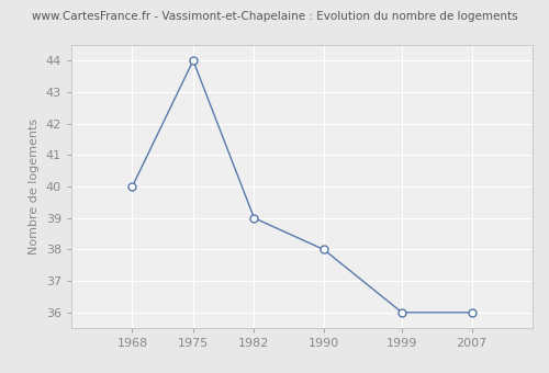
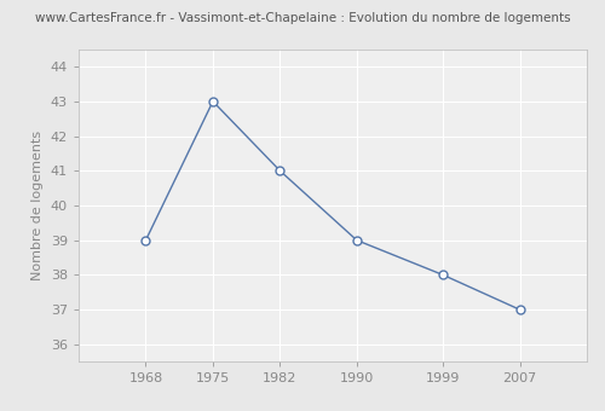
1968: 40 -> 39
1975: 44 -> 43
1982: 39 -> 41
1990: 38 -> 39
1999: 36 -> 38
2007: 36 -> 37
